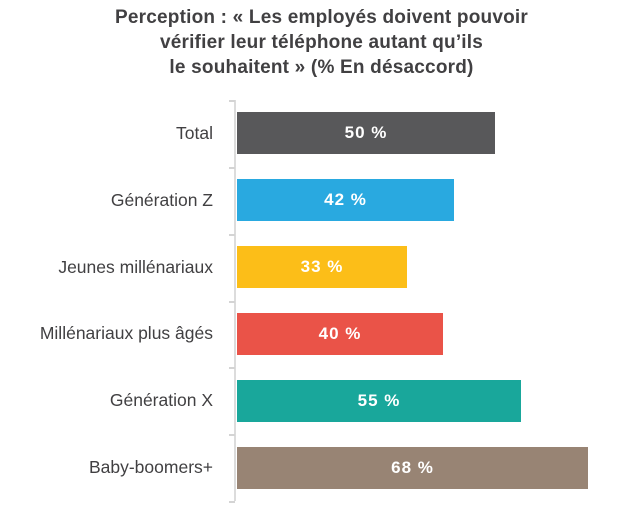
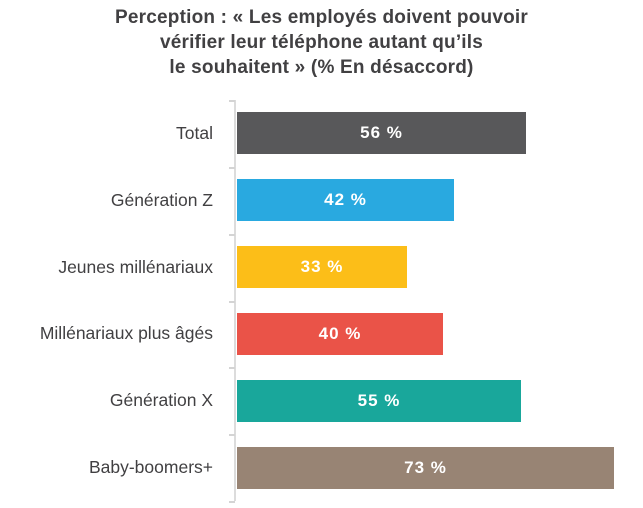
Total: 50 -> 56
Baby-boomers+: 68 -> 73
